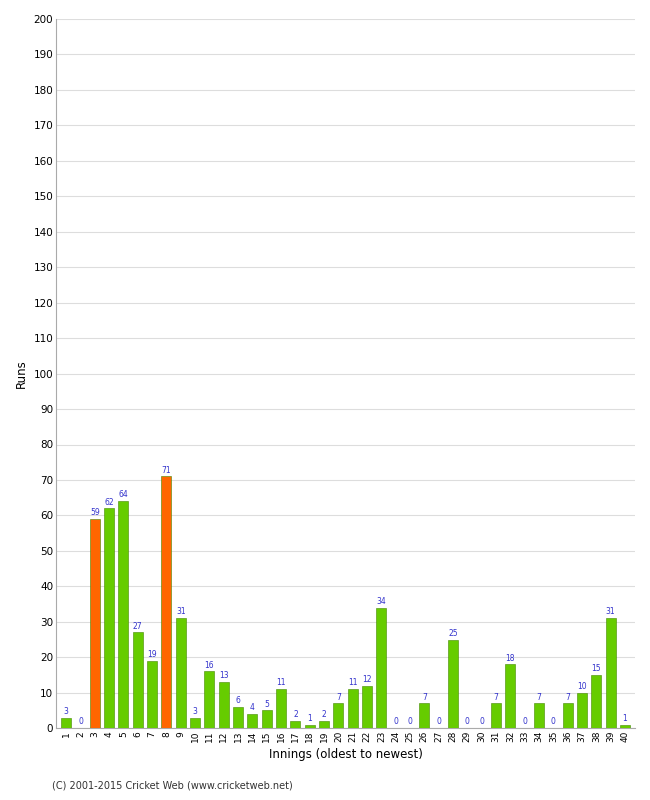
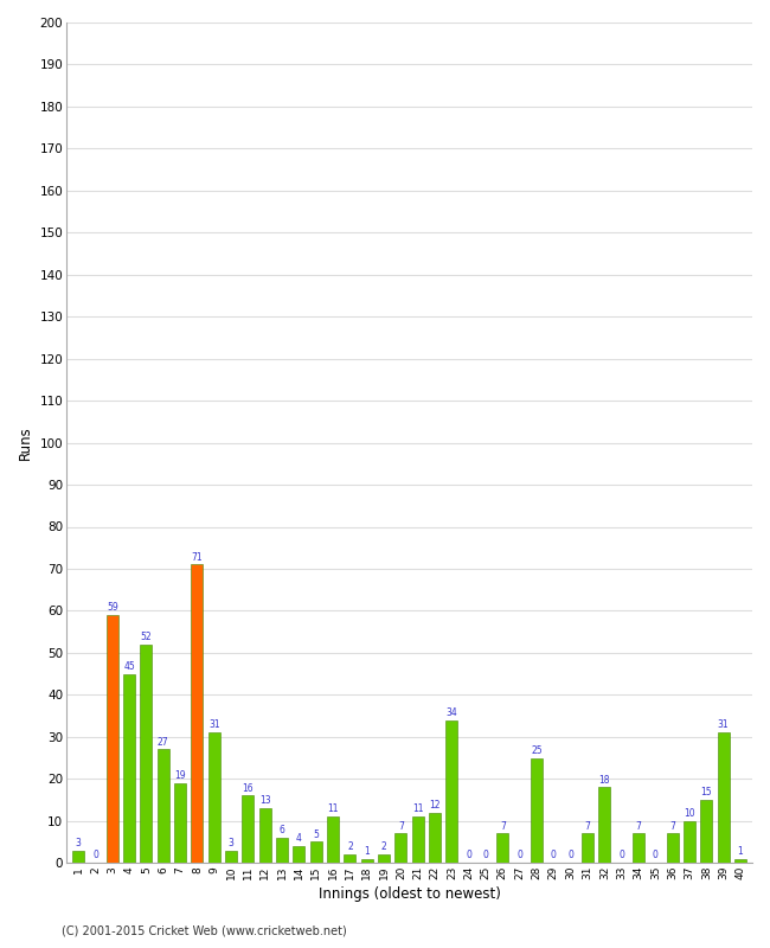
4: 62 -> 45
5: 64 -> 52
